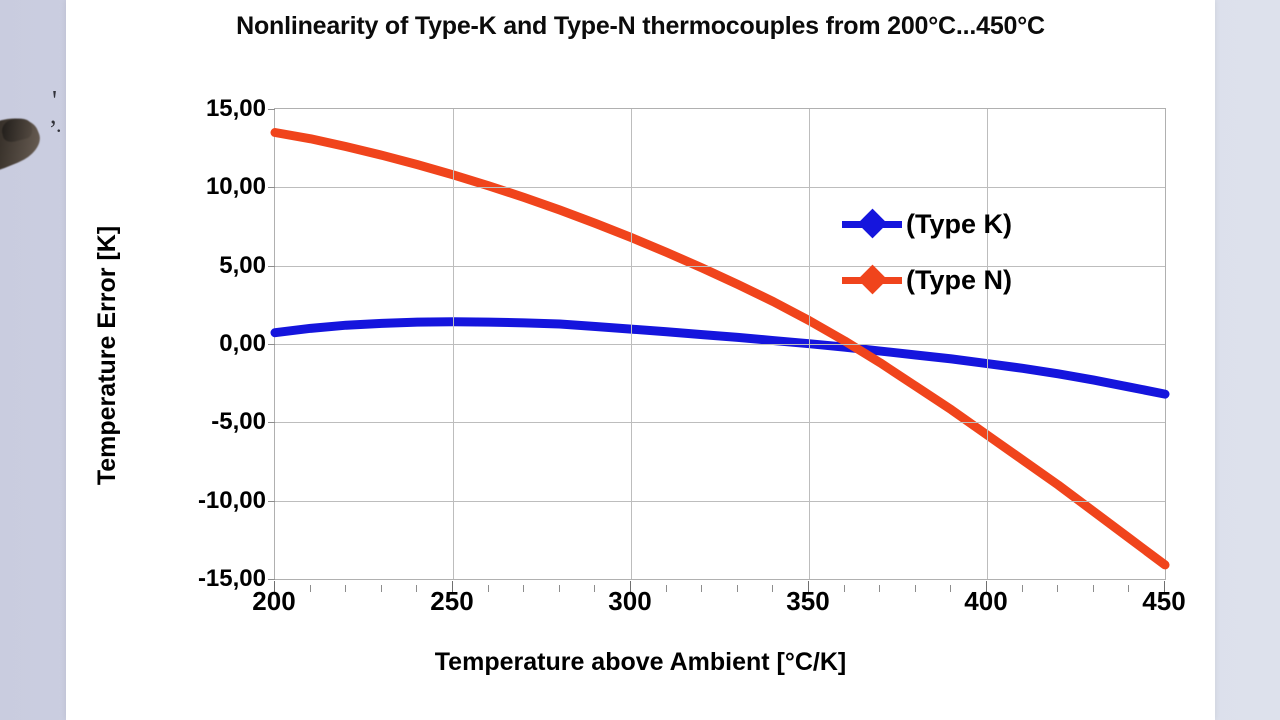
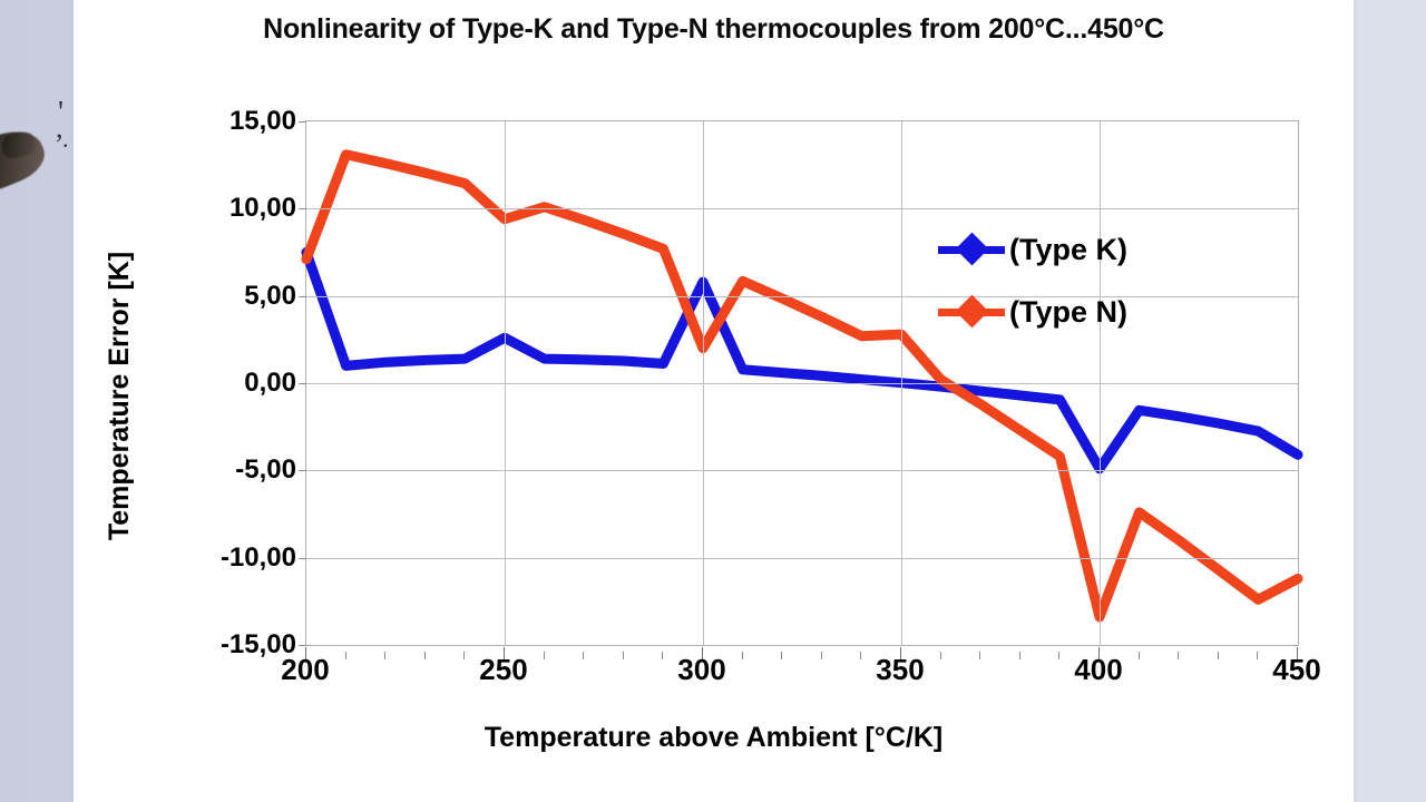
(Type K)/200: 0,7 -> 7,5
(Type N)/200: 13,5 -> 7,1
(Type K)/250: 1,4 -> 2,6
(Type N)/250: 10,8 -> 9,4
(Type K)/300: 0,9 -> 5,8
(Type N)/300: 6,8 -> 2,0
(Type N)/350: 1,5 -> 2,8
(Type K)/400: -1,2 -> -4,9
(Type N)/400: -5,8 -> -13,4
(Type K)/450: -3,2 -> -4,1
(Type N)/450: -14,1 -> -11,2
